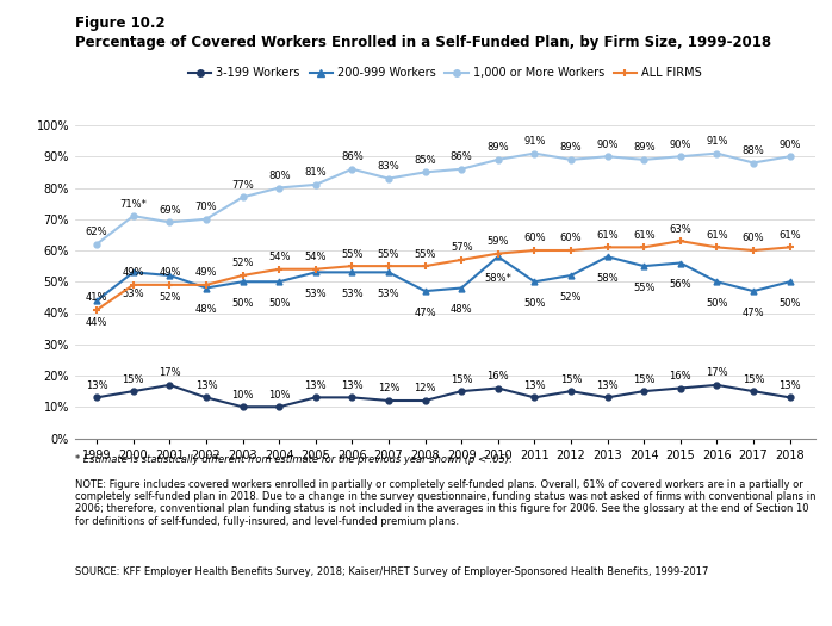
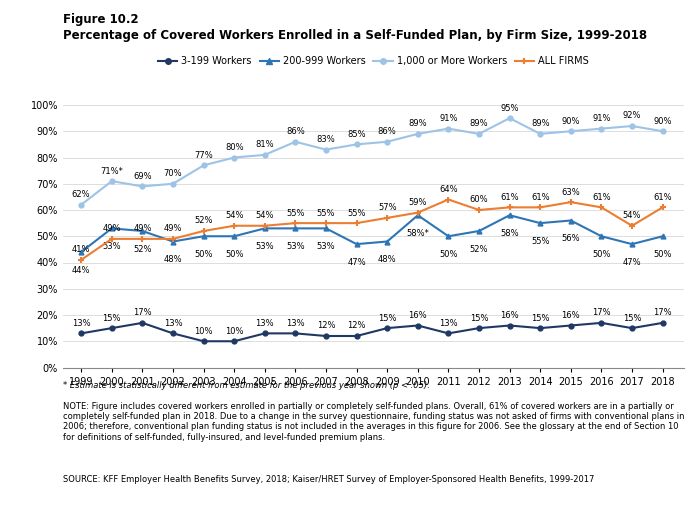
ALL FIRMS/2011: 60% -> 64%
3-199 Workers/2013: 13% -> 16%
1,000 or More Workers/2013: 90% -> 95%
1,000 or More Workers/2017: 88% -> 92%
ALL FIRMS/2017: 60% -> 54%
3-199 Workers/2018: 13% -> 17%
